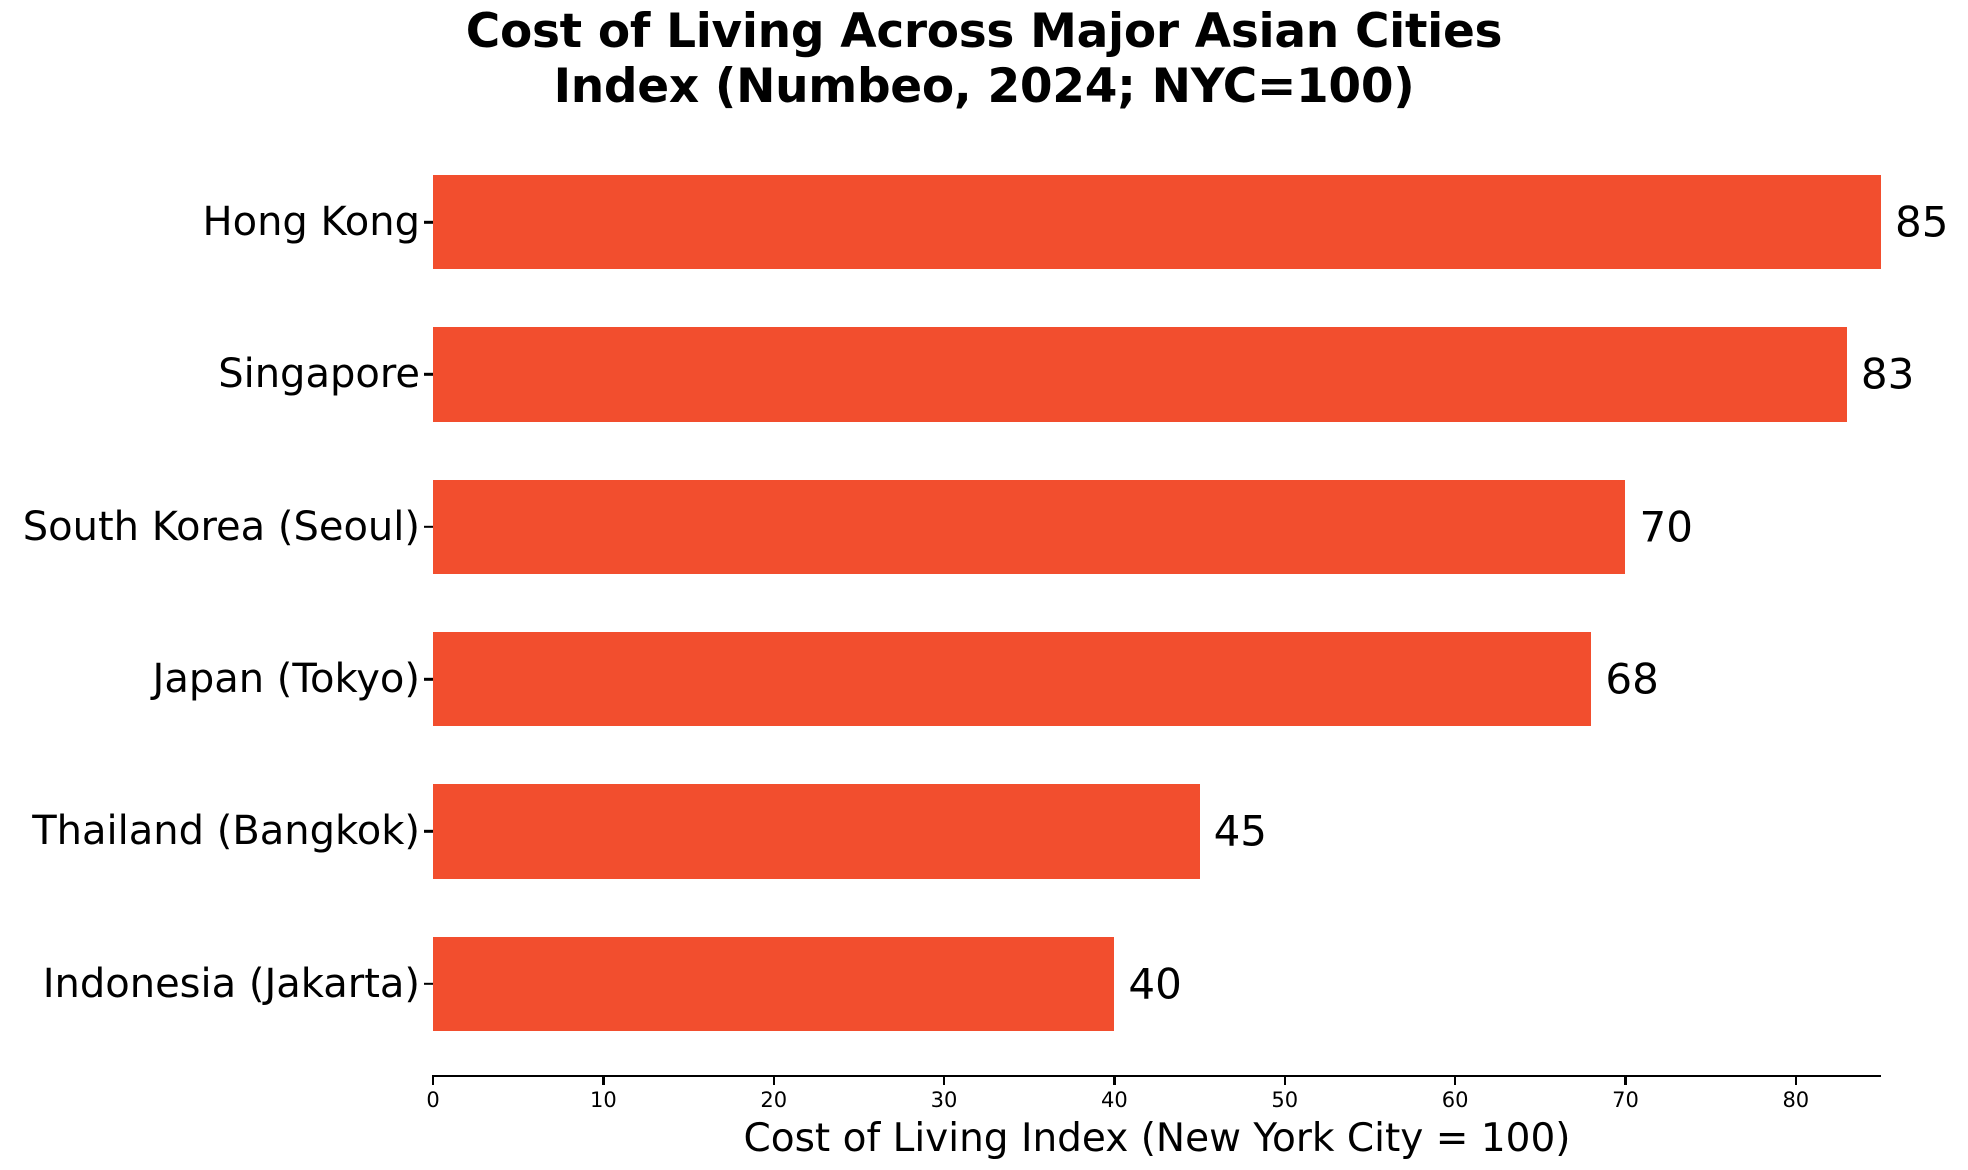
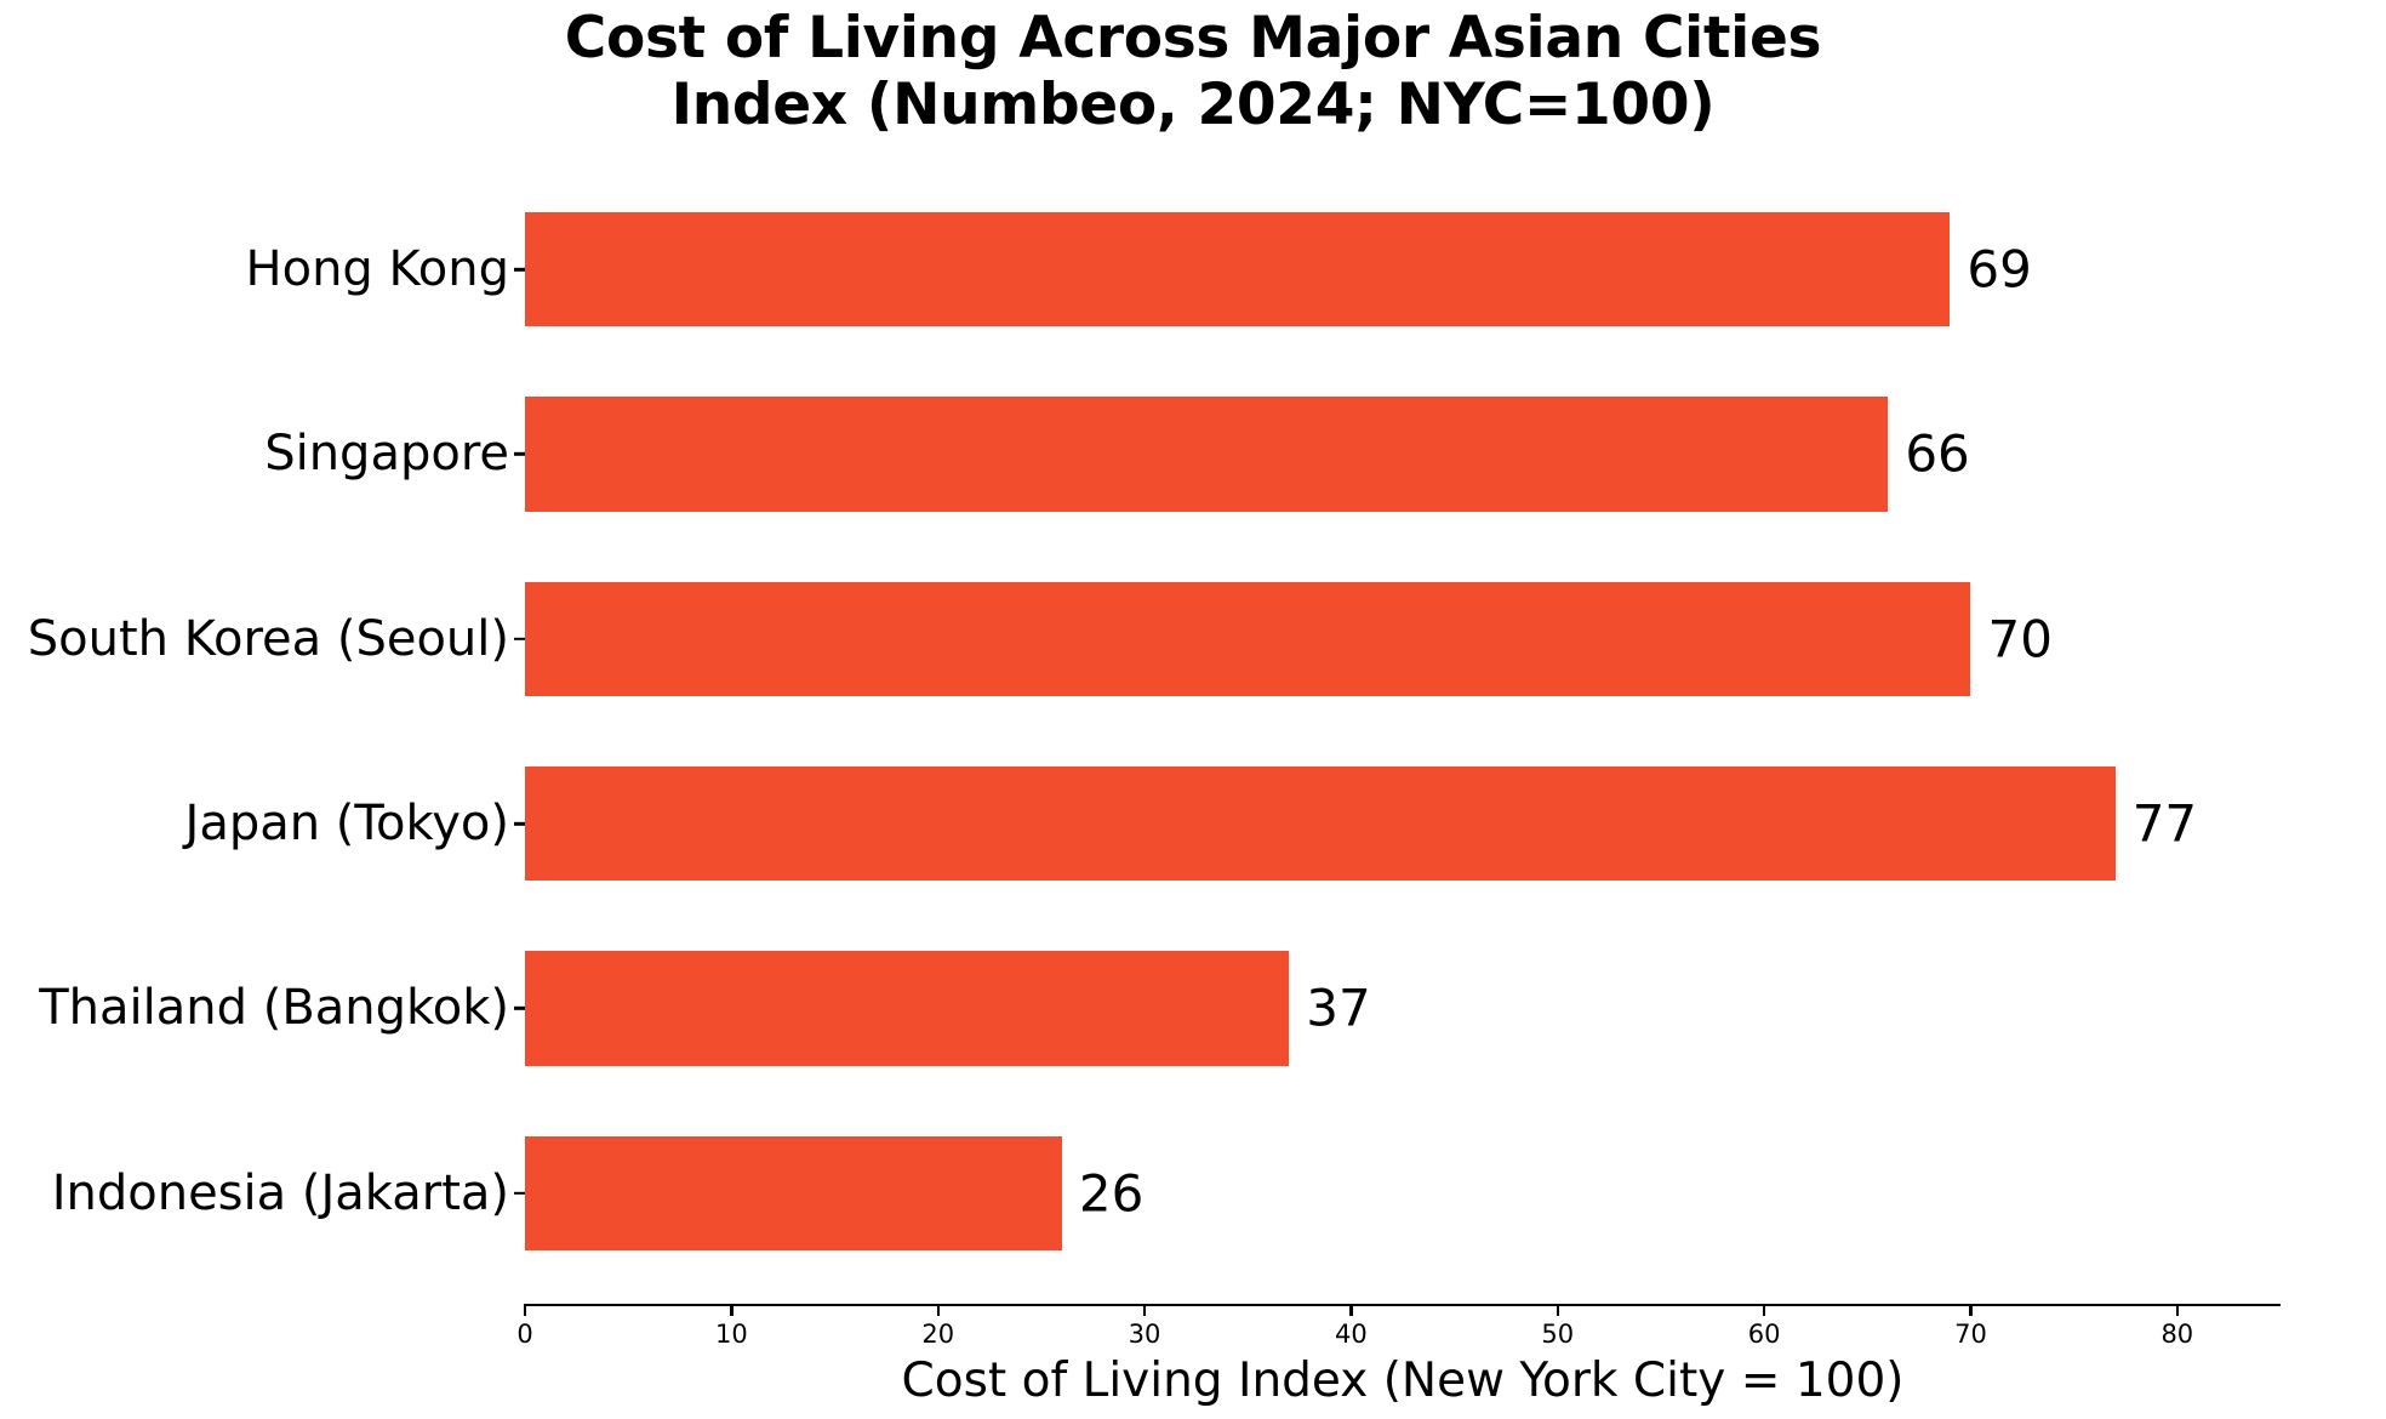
Hong Kong: 85 -> 69
Singapore: 83 -> 66
Japan (Tokyo): 68 -> 77
Thailand (Bangkok): 45 -> 37
Indonesia (Jakarta): 40 -> 26
